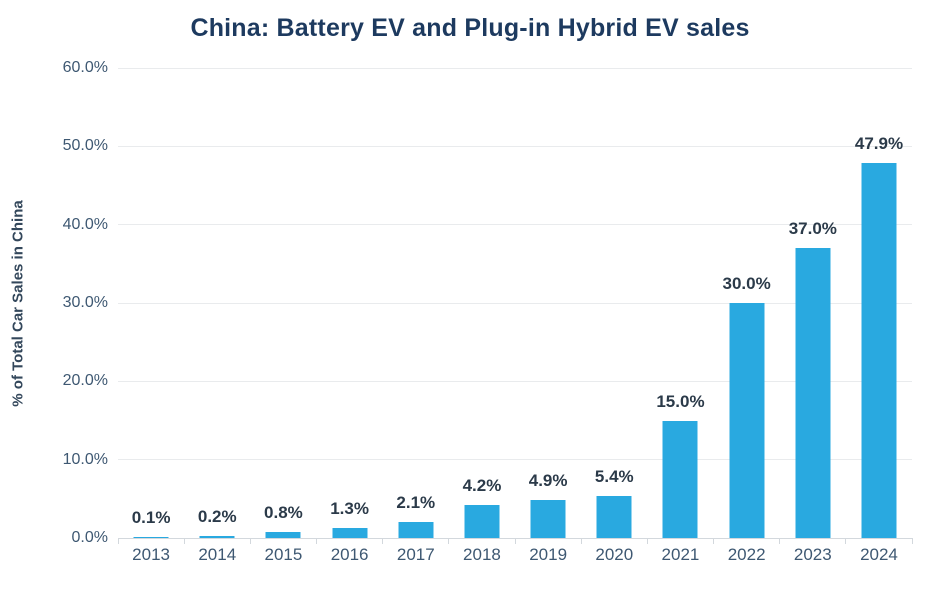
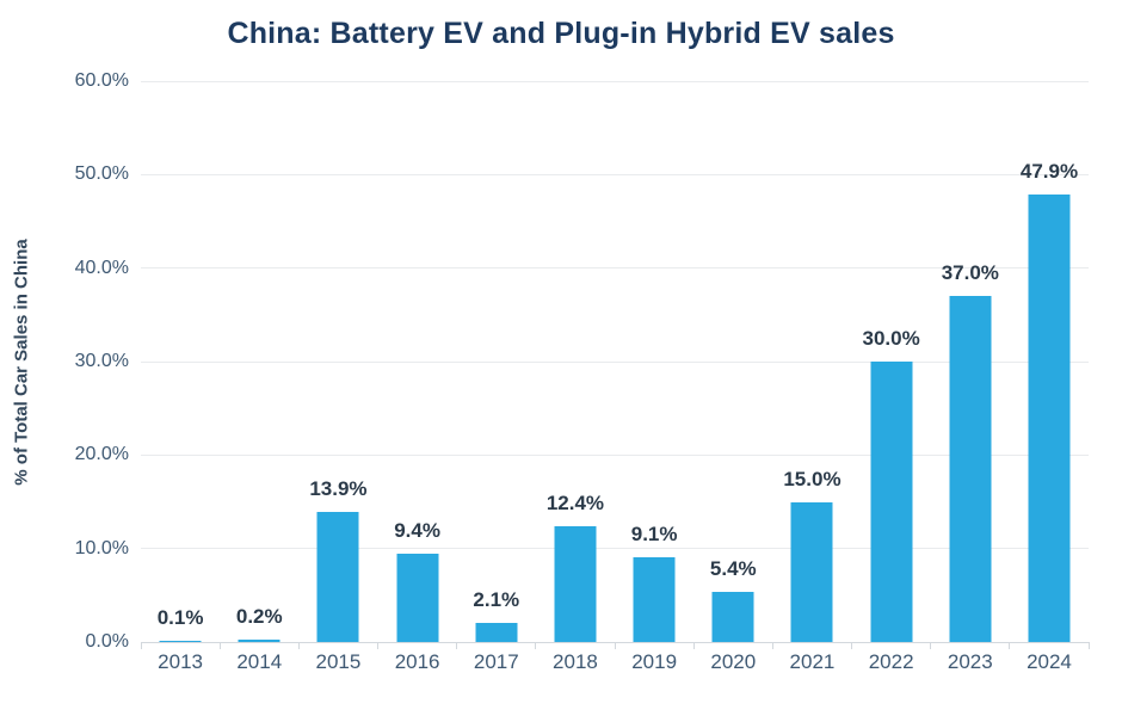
2015: 0.8% -> 13.9%
2016: 1.3% -> 9.4%
2018: 4.2% -> 12.4%
2019: 4.9% -> 9.1%
